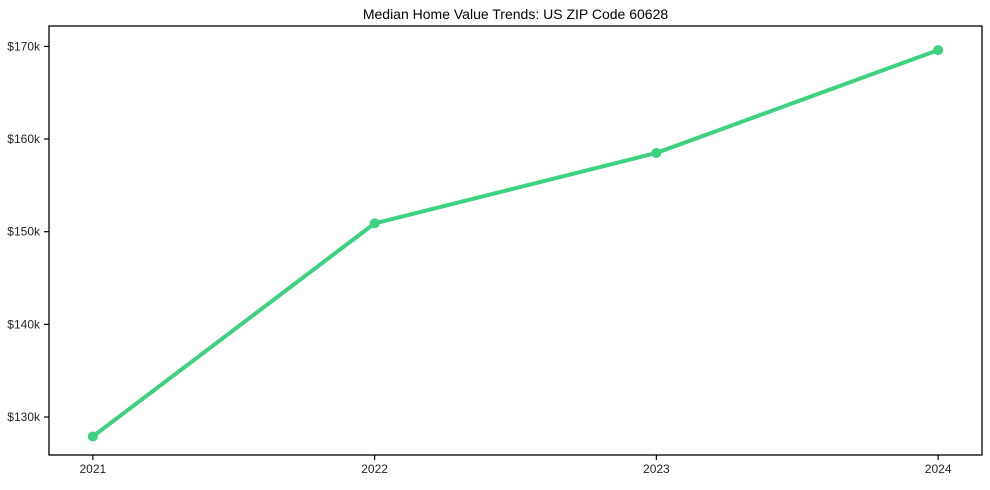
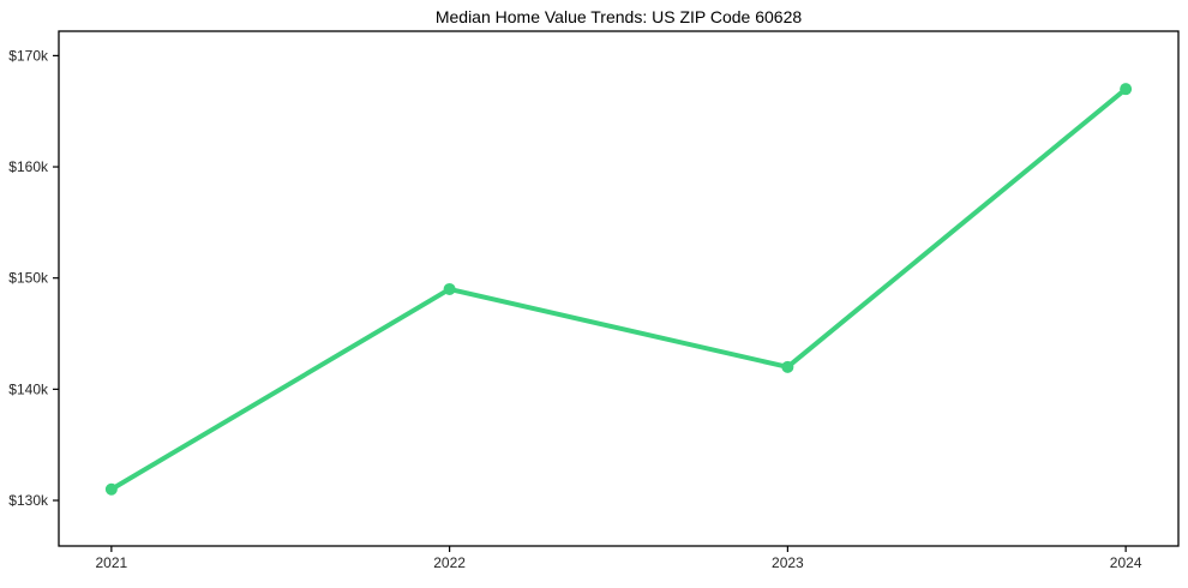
2021: $128k -> $131k
2022: $151k -> $149k
2023: $158k -> $142k
2024: $170k -> $167k
